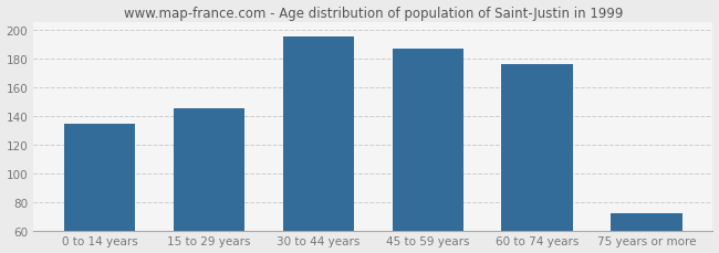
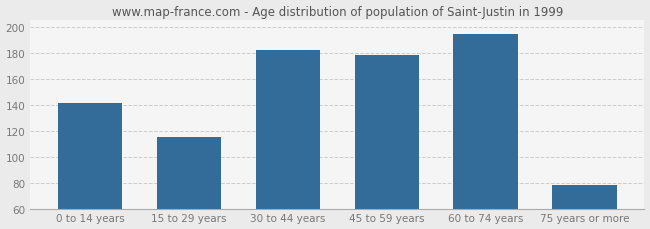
0 to 14 years: 134 -> 141
15 to 29 years: 145 -> 115
30 to 44 years: 195 -> 182
45 to 59 years: 187 -> 178
60 to 74 years: 176 -> 194
75 years or more: 72 -> 78
